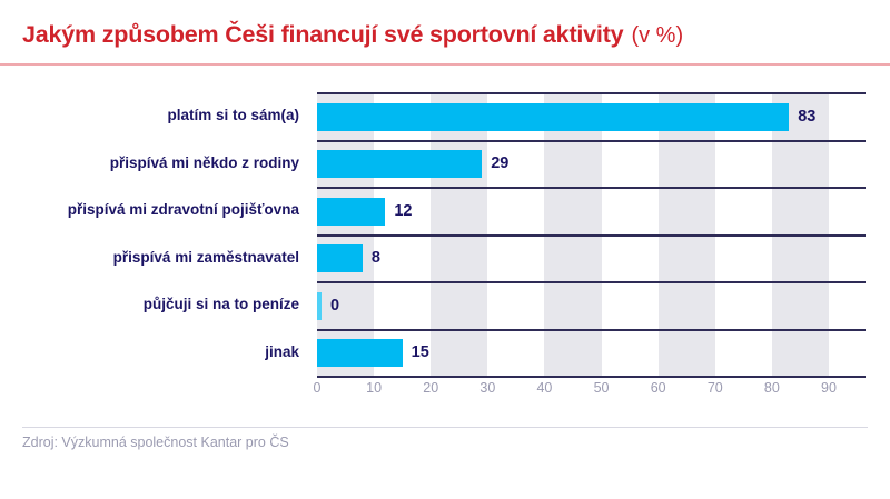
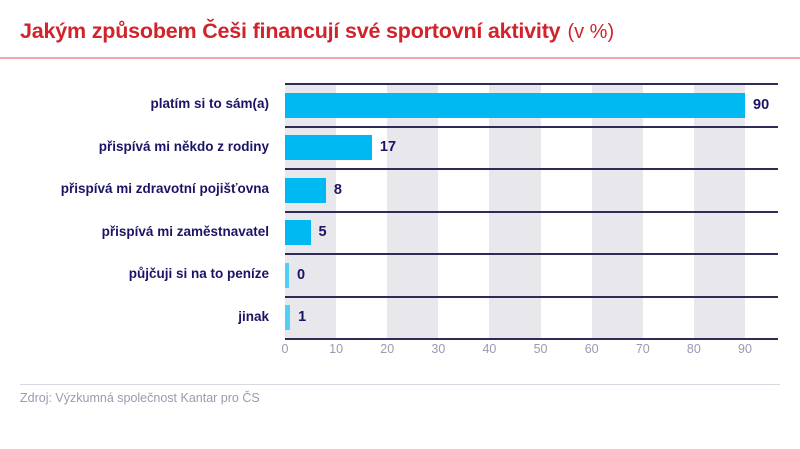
platím si to sám(a): 83 -> 90
přispívá mi někdo z rodiny: 29 -> 17
přispívá mi zdravotní pojišťovna: 12 -> 8
přispívá mi zaměstnavatel: 8 -> 5
jinak: 15 -> 1
